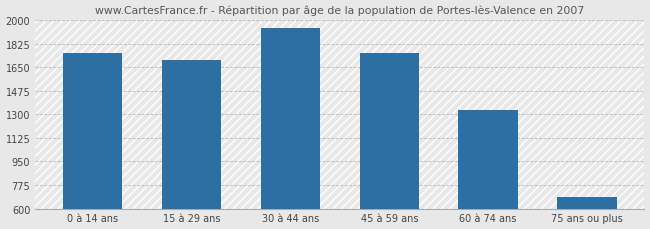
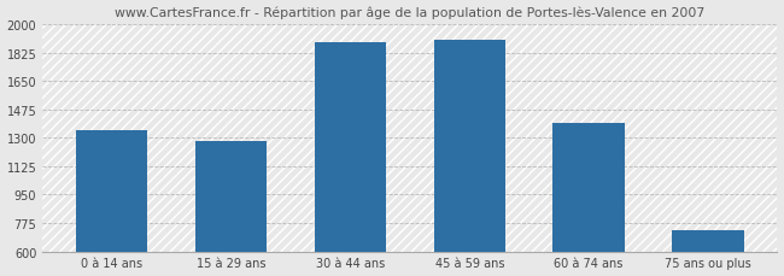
0 à 14 ans: 1760 -> 1350
15 à 29 ans: 1700 -> 1280
30 à 44 ans: 1940 -> 1890
45 à 59 ans: 1760 -> 1900
60 à 74 ans: 1330 -> 1390
75 ans ou plus: 680 -> 730
